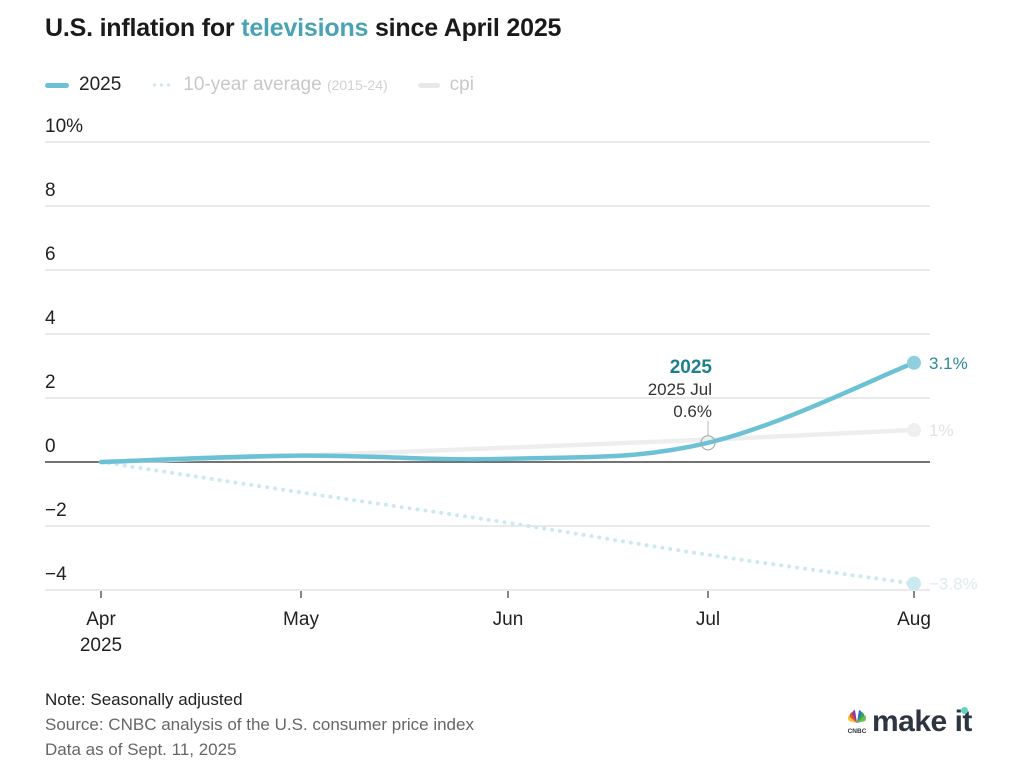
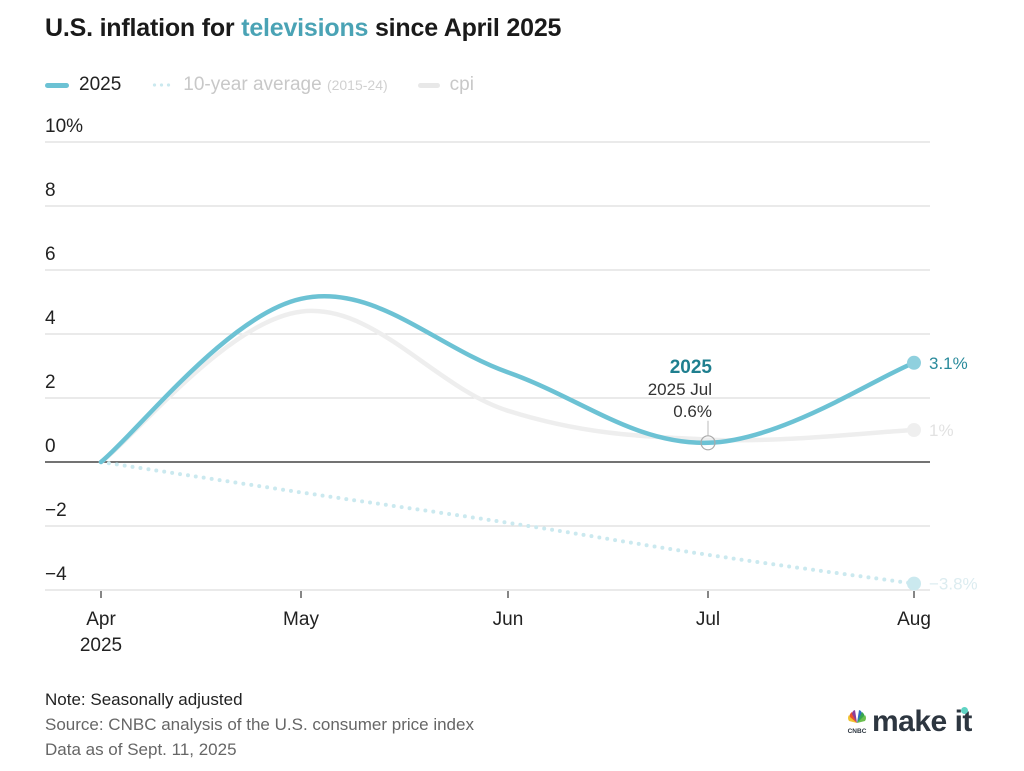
cpi/May: 0.2% -> 4.7%
2025/May: 0.2% -> 5.1%
cpi/Jun: 0.5% -> 1.6%
2025/Jun: 0.1% -> 2.8%
